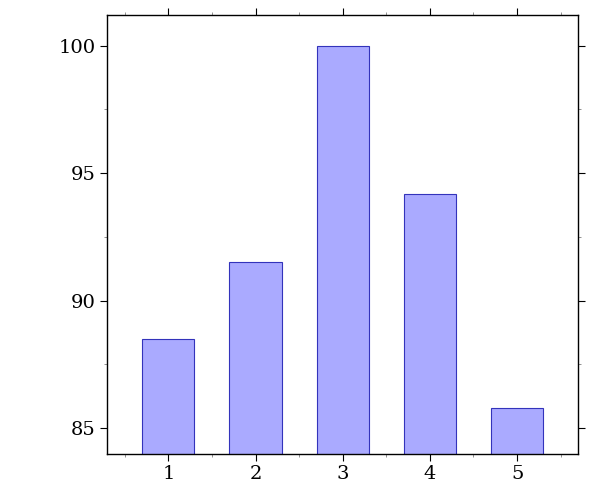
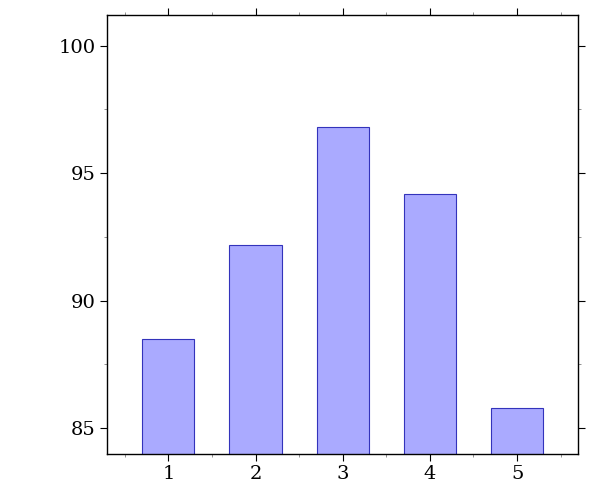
2: 91.5 -> 92.2
3: 100.0 -> 96.8
